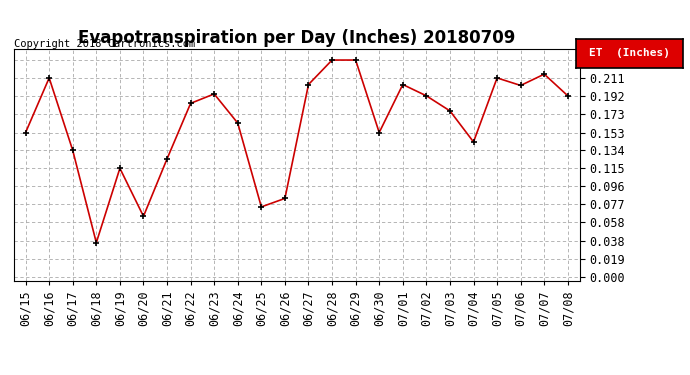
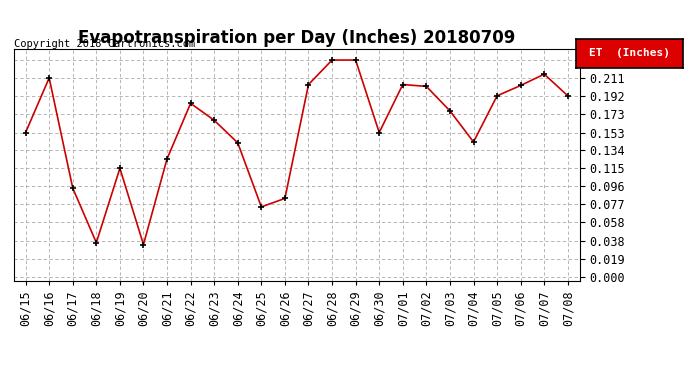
06/17: 0.134 -> 0.094
06/20: 0.064 -> 0.034
06/23: 0.194 -> 0.166
06/24: 0.163 -> 0.142
07/02: 0.192 -> 0.202
07/05: 0.211 -> 0.192
